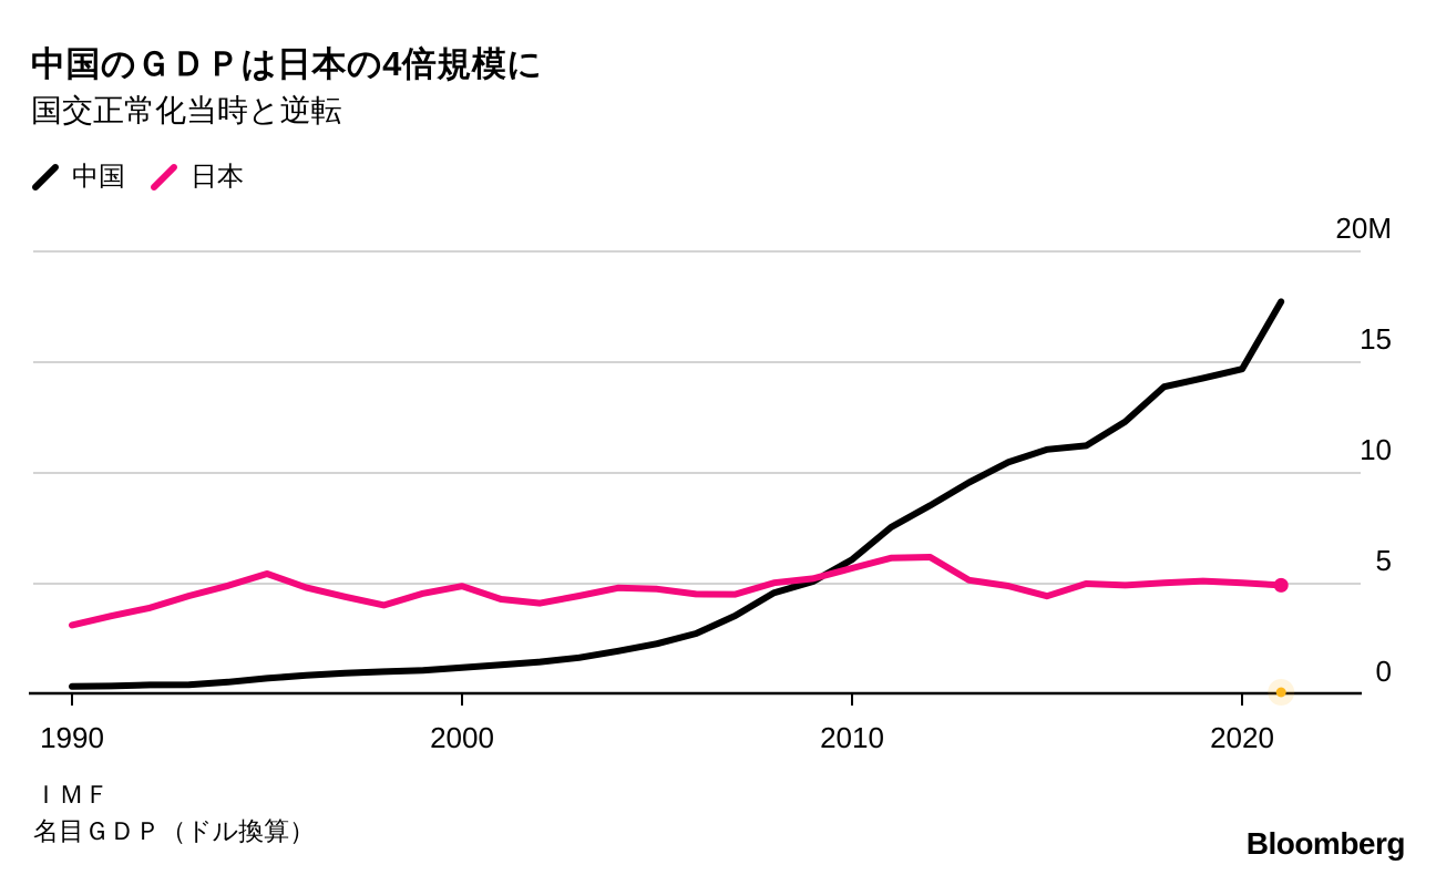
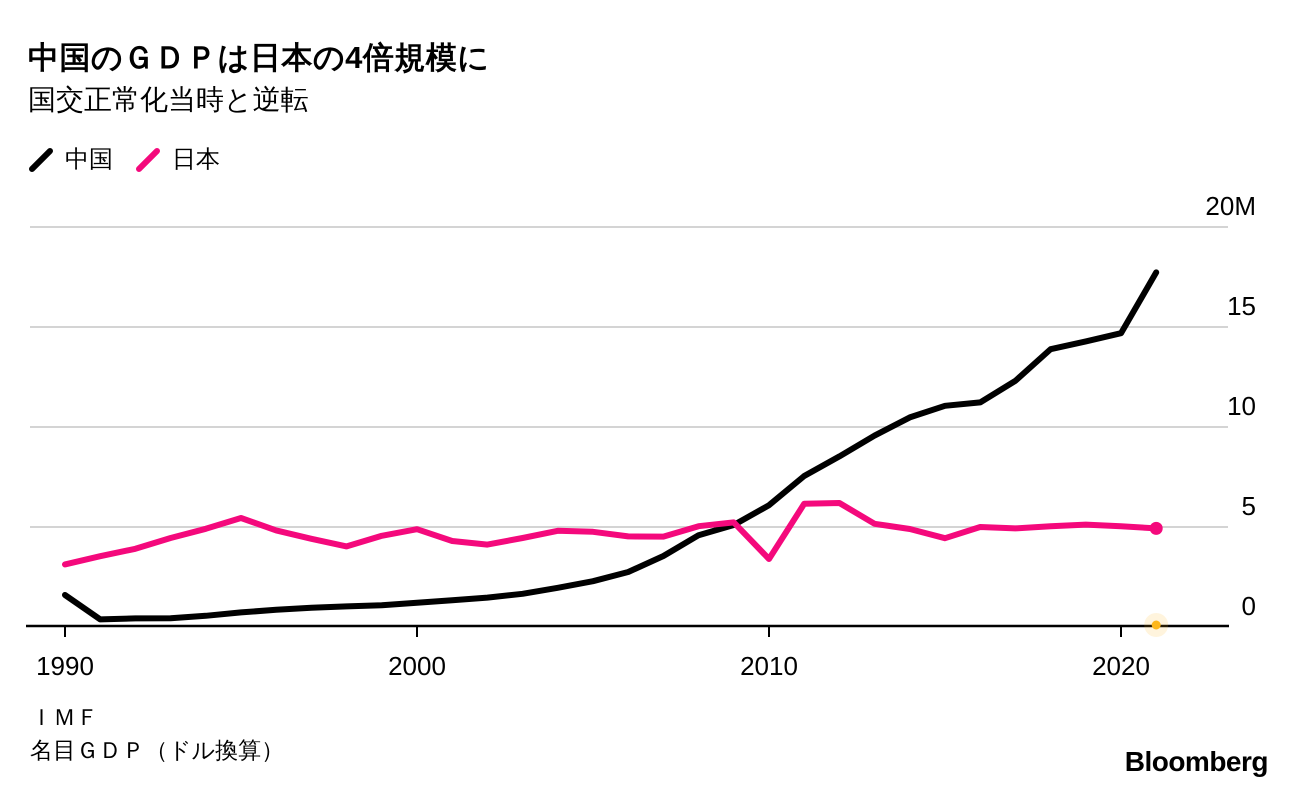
中国/1990: 0.4M -> 1.6M
日本/2010: 5.7M -> 3.4M
